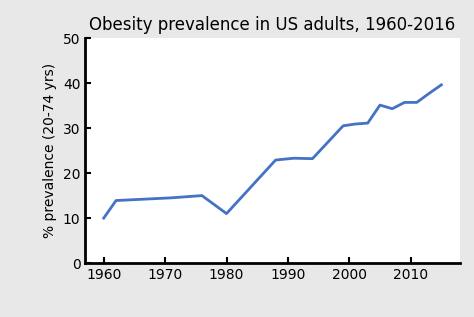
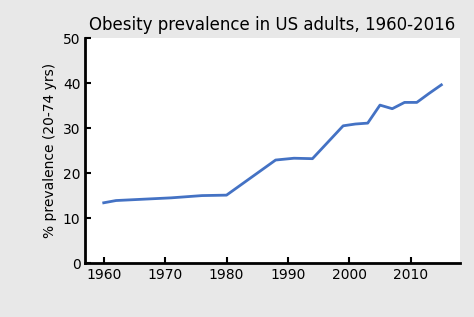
1960: 10.0 -> 13.4
1980: 11.0 -> 15.1
